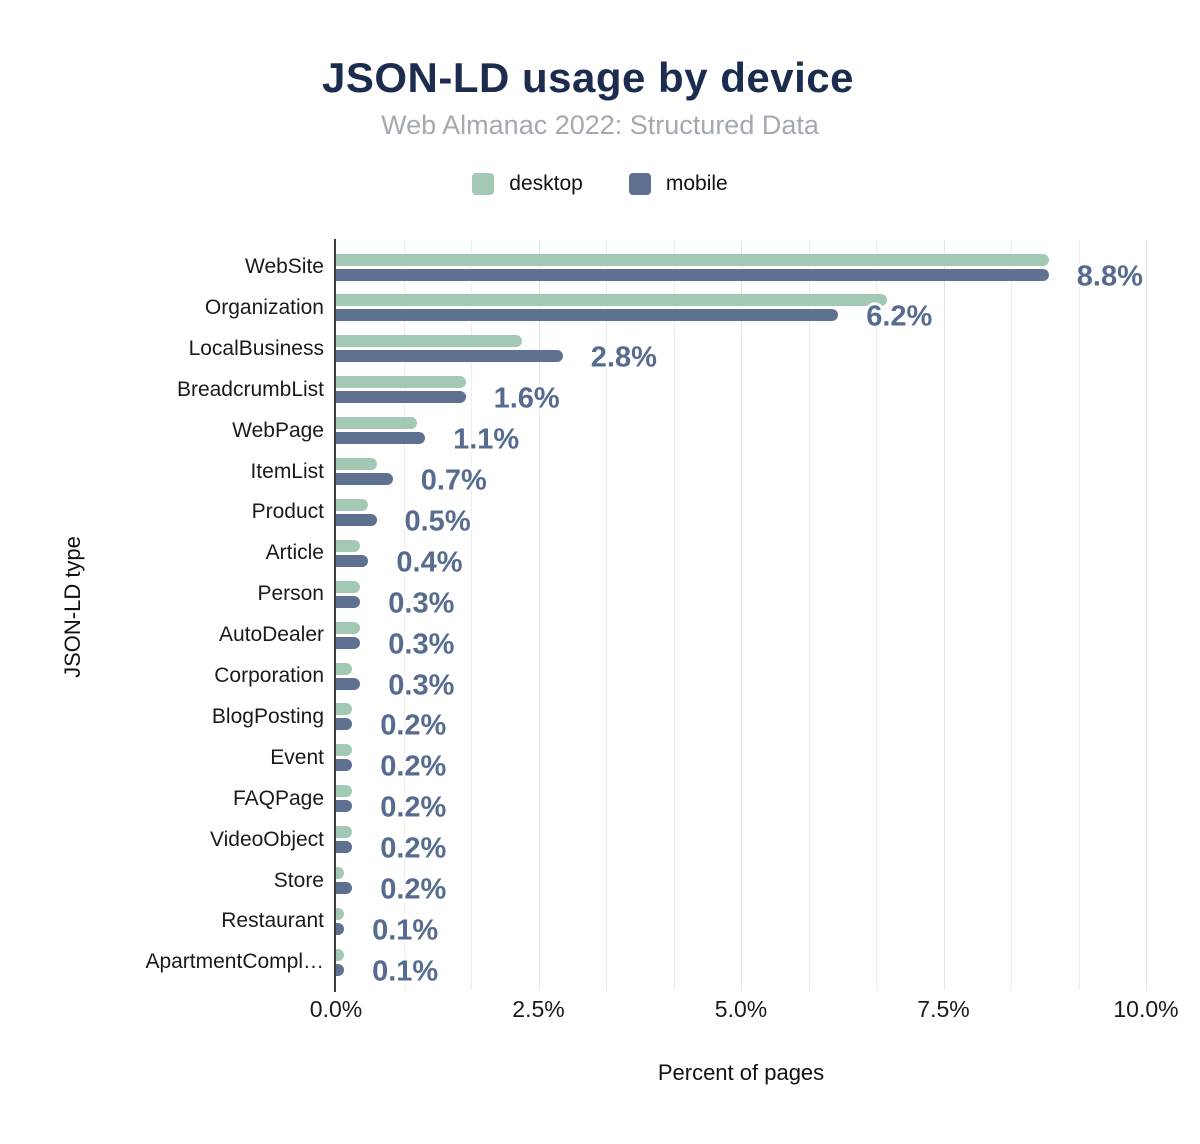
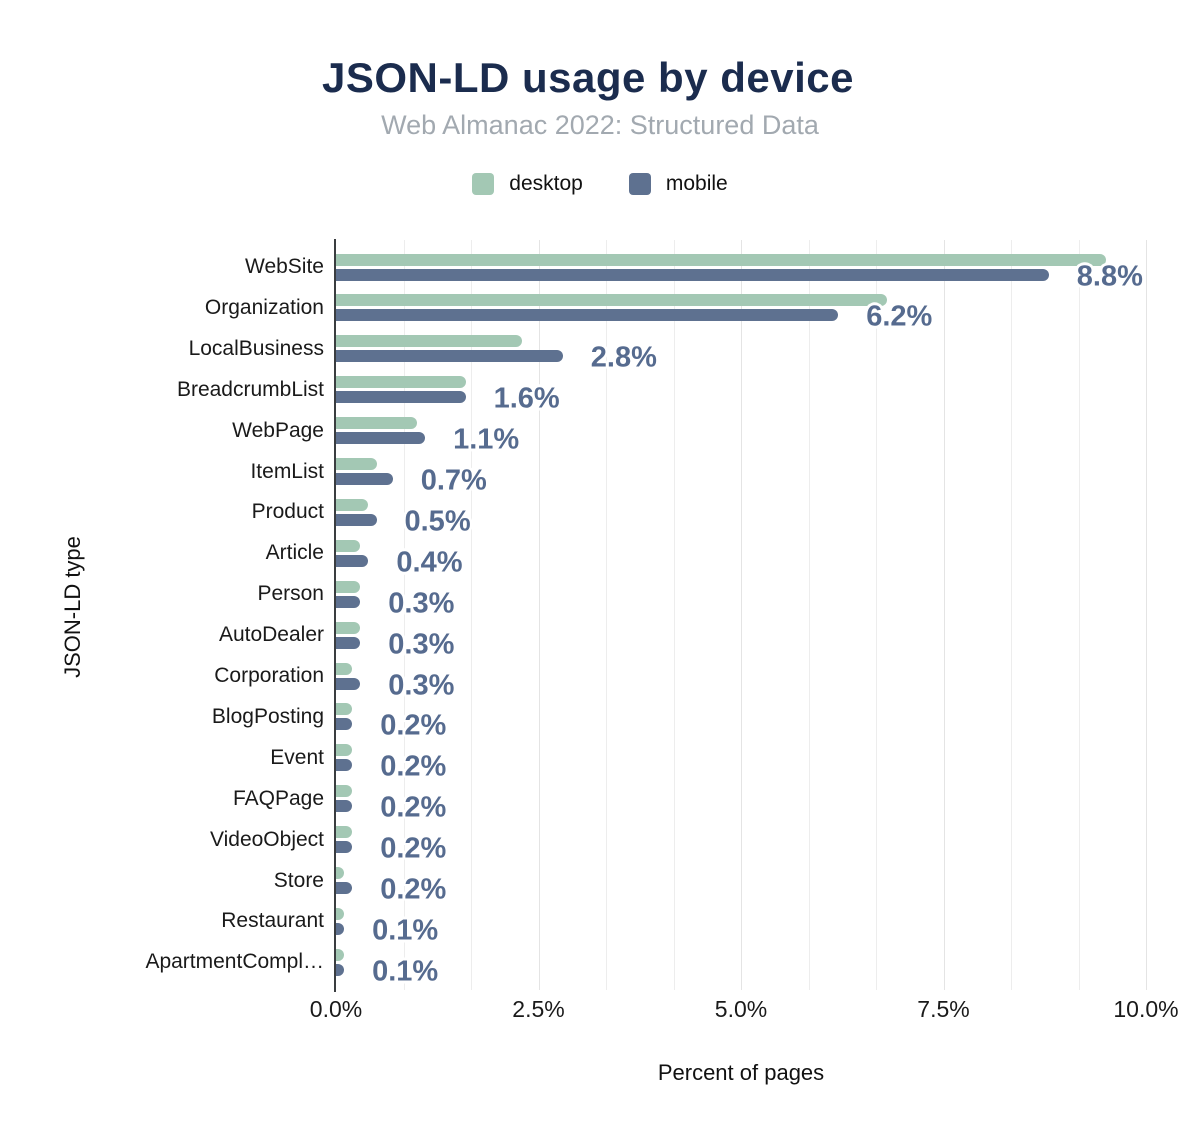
desktop/WebSite: 8.8% -> 9.5%
